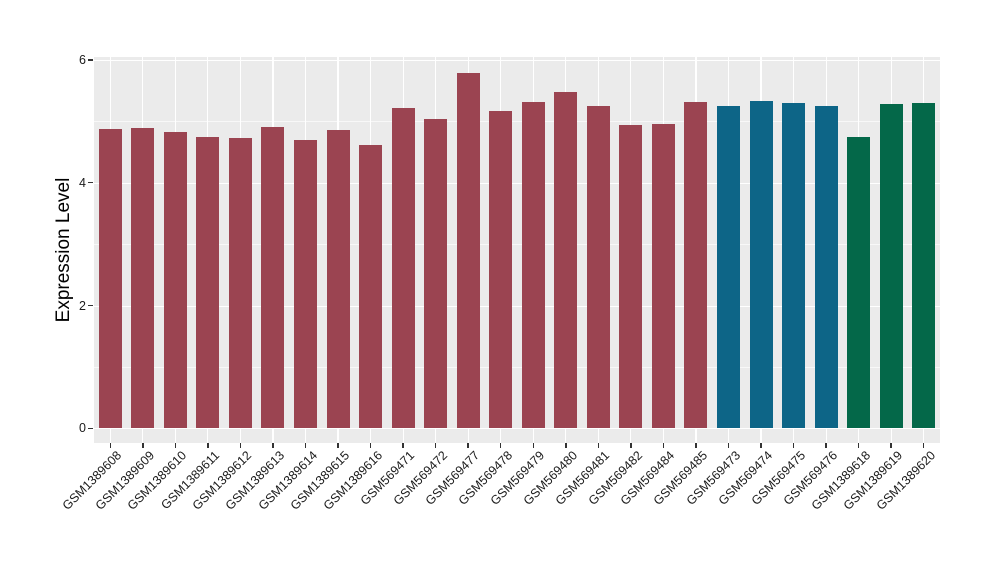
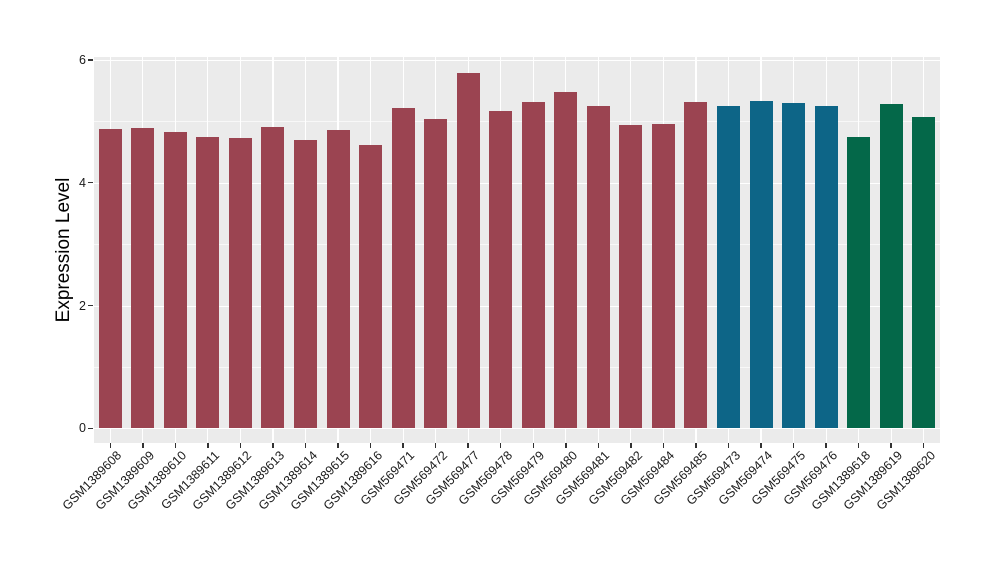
GSM1389620: 5.3 -> 5.1
